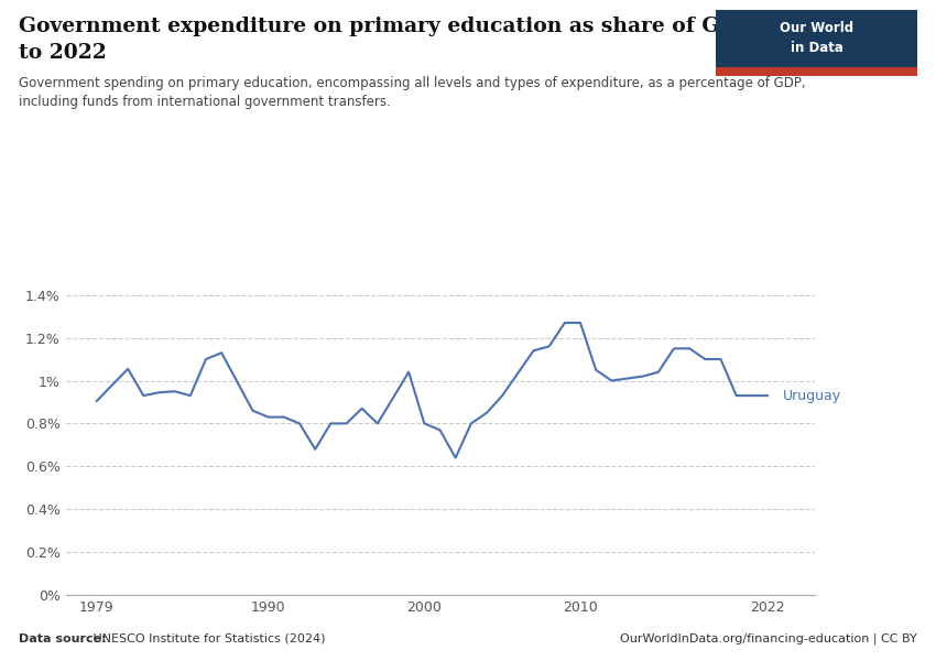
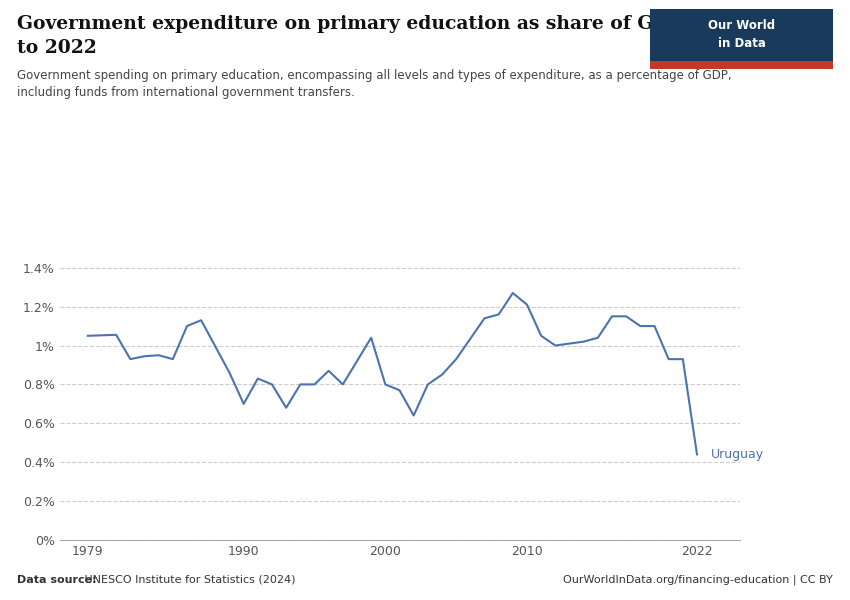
1979: 0.91% -> 1.05%
1990: 0.83% -> 0.70%
2010: 1.27% -> 1.21%
2022: 0.93% -> 0.44%
